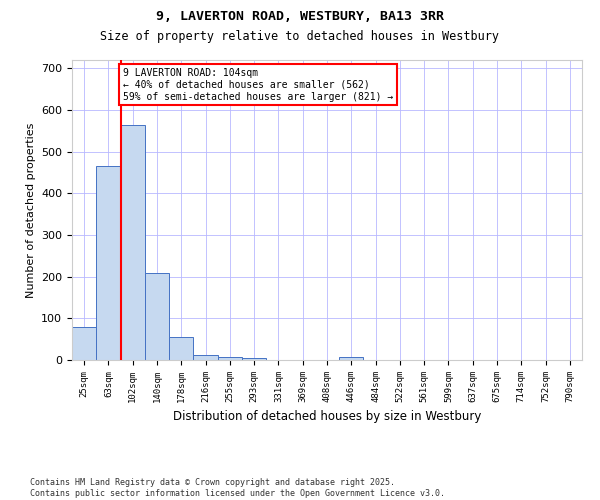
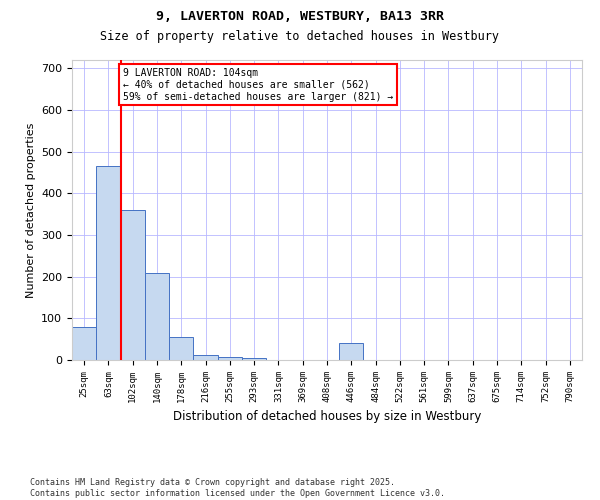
102sqm: 565 -> 360
446sqm: 8 -> 40
